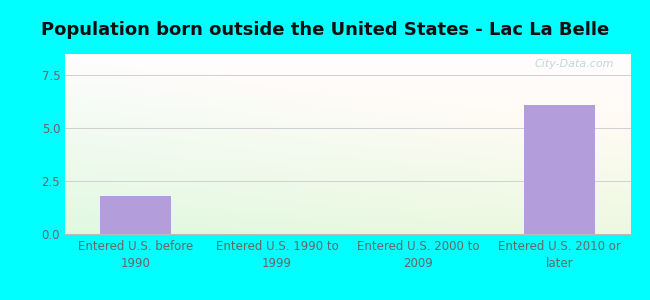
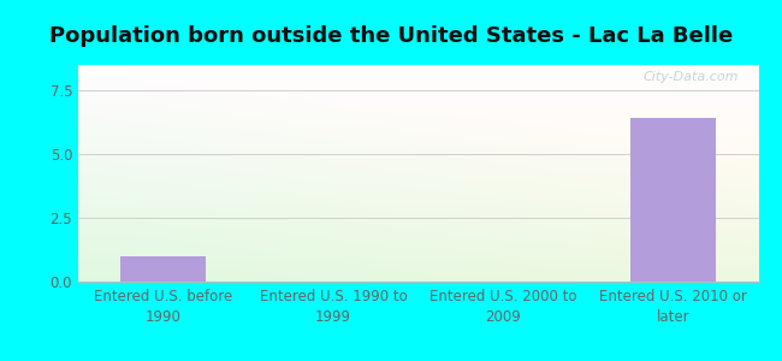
Entered U.S. before 1990: 1.8 -> 1.0
Entered U.S. 2010 or later: 6.1 -> 6.4
